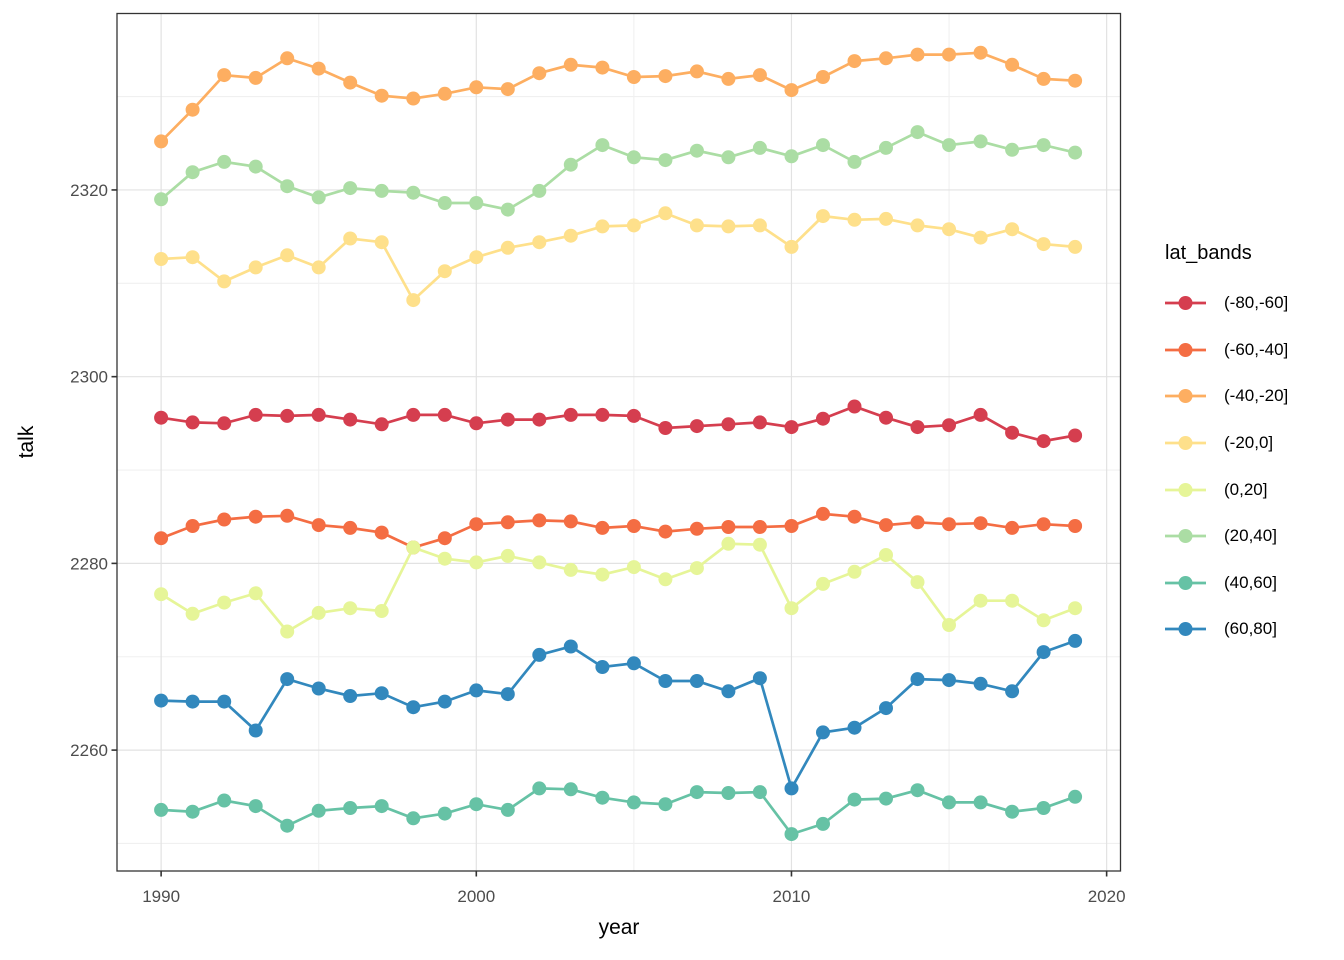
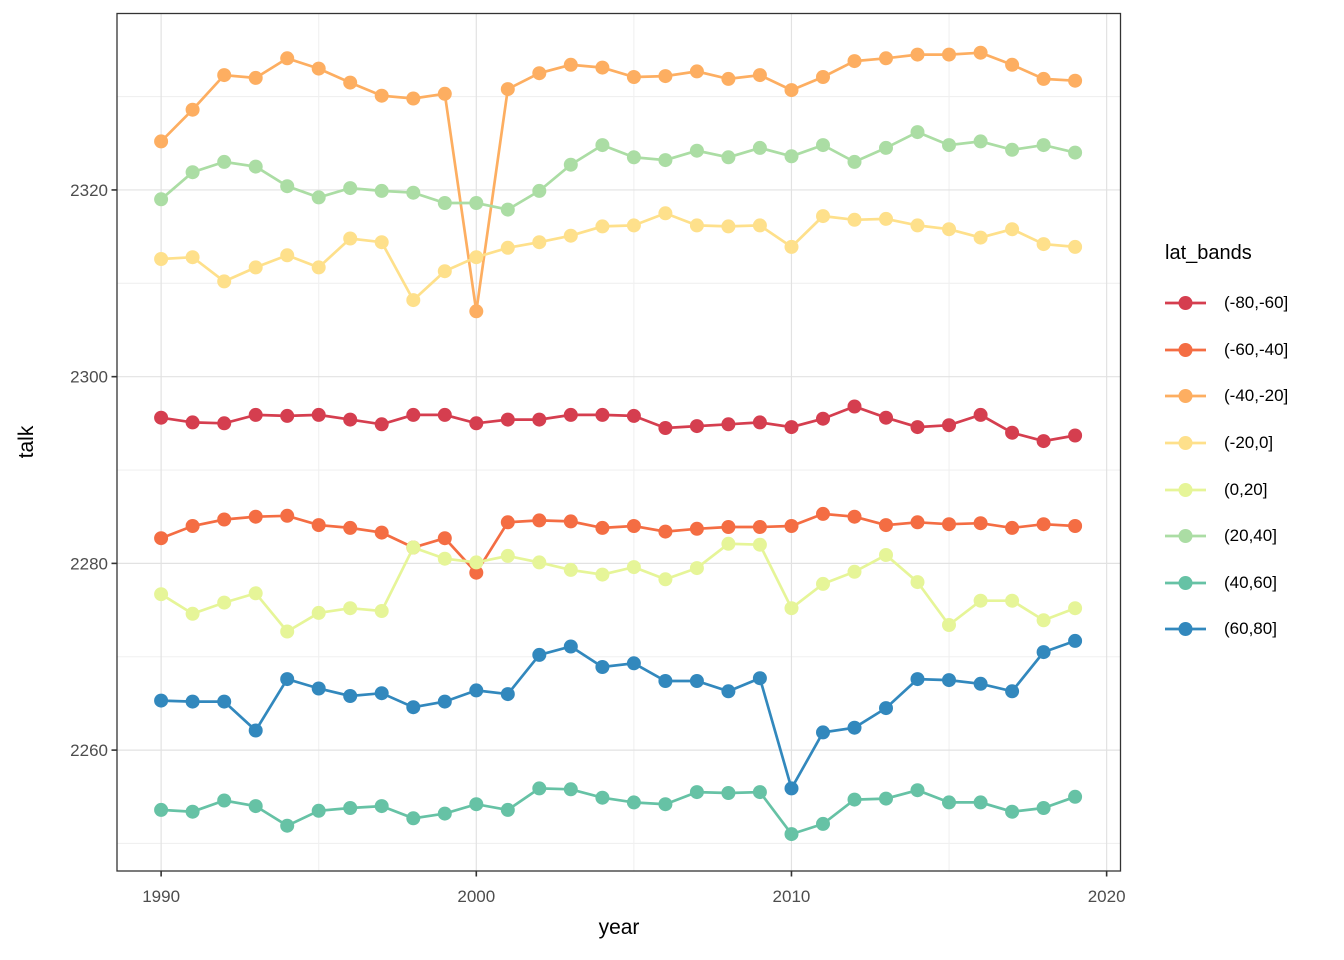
(-60,-40]/2000: 2284 -> 2279
(-40,-20]/2000: 2331 -> 2307
